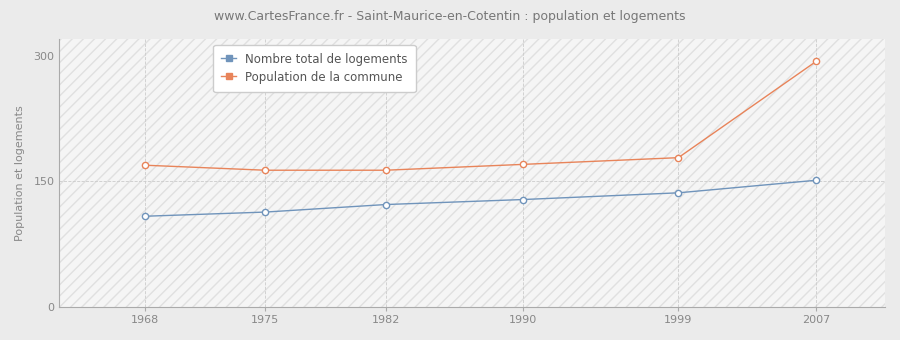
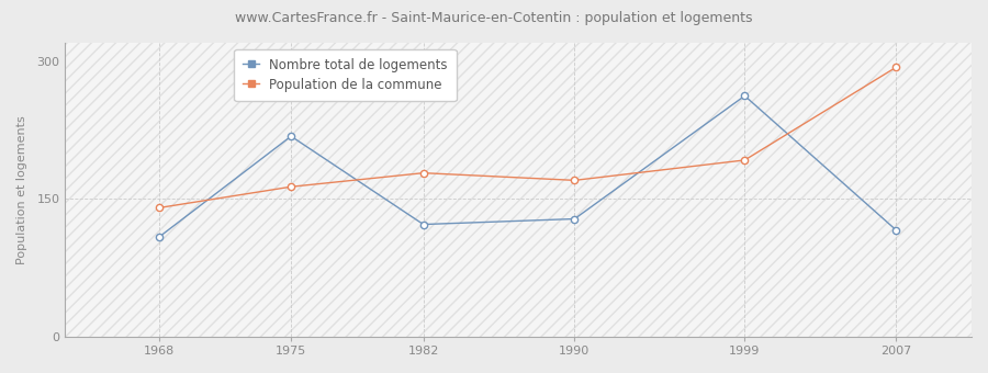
Population de la commune/1968: 169 -> 140
Nombre total de logements/1975: 113 -> 218
Population de la commune/1982: 163 -> 178
Nombre total de logements/1999: 136 -> 262
Population de la commune/1999: 178 -> 192
Nombre total de logements/2007: 151 -> 116
